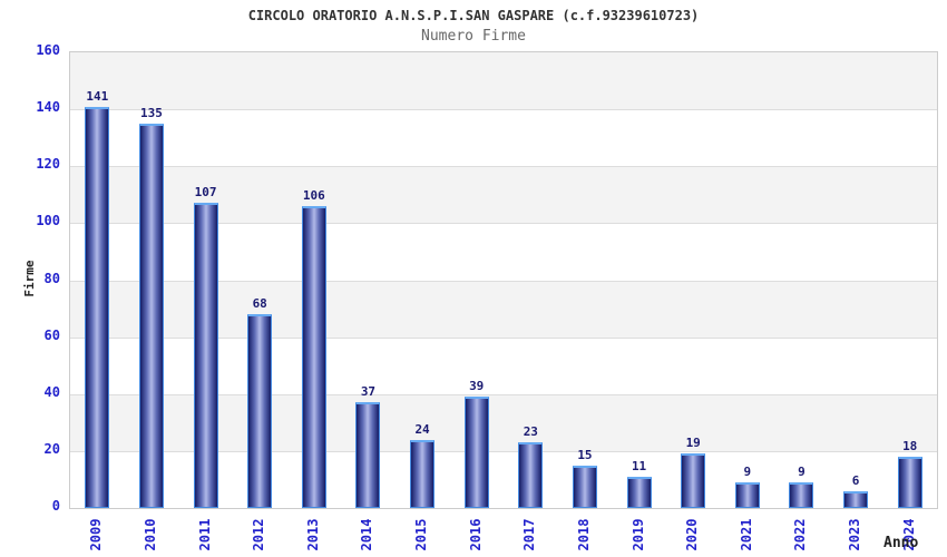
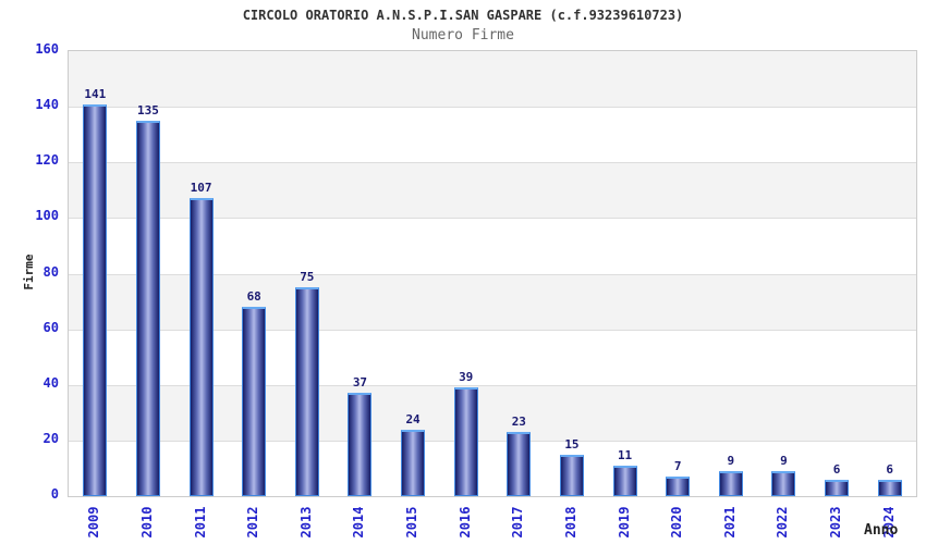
2013: 106 -> 75
2020: 19 -> 7
2024: 18 -> 6
